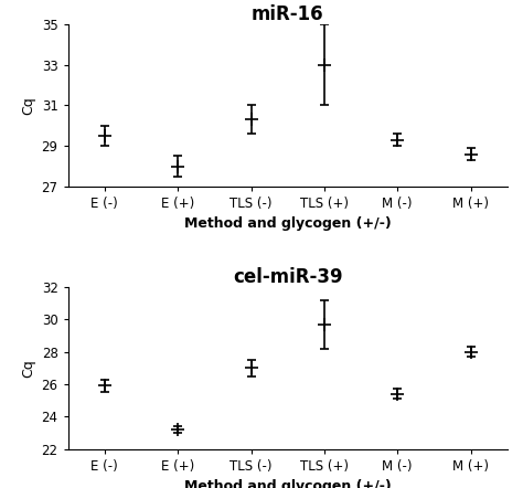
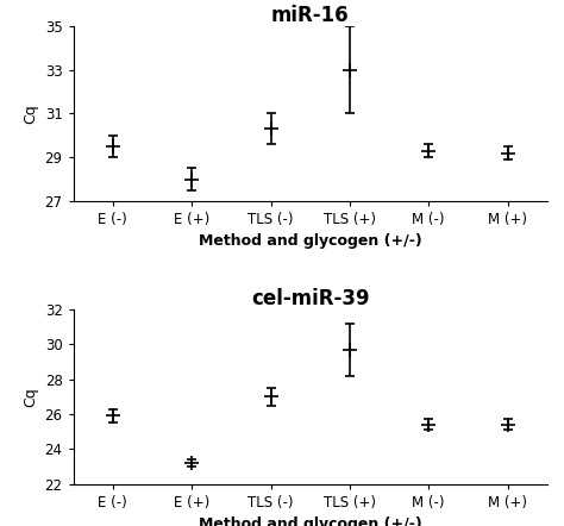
miR-16/M (+): 28.6 -> 29.2
cel-miR-39/M (+): 28.0 -> 25.4
